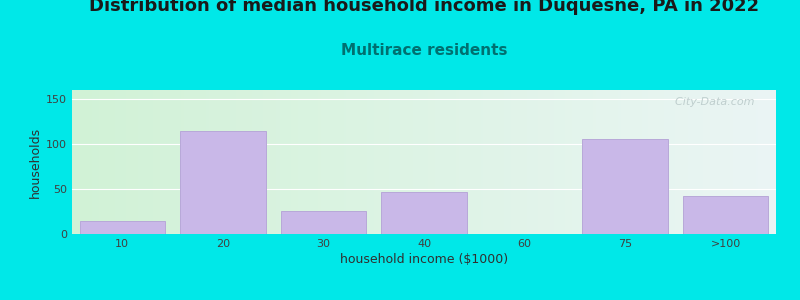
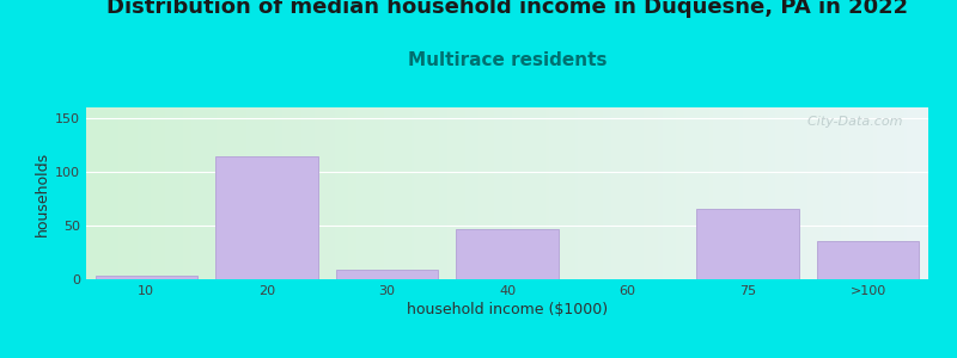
10: 14 -> 3
30: 26 -> 9
75: 106 -> 66
>100: 42 -> 36
